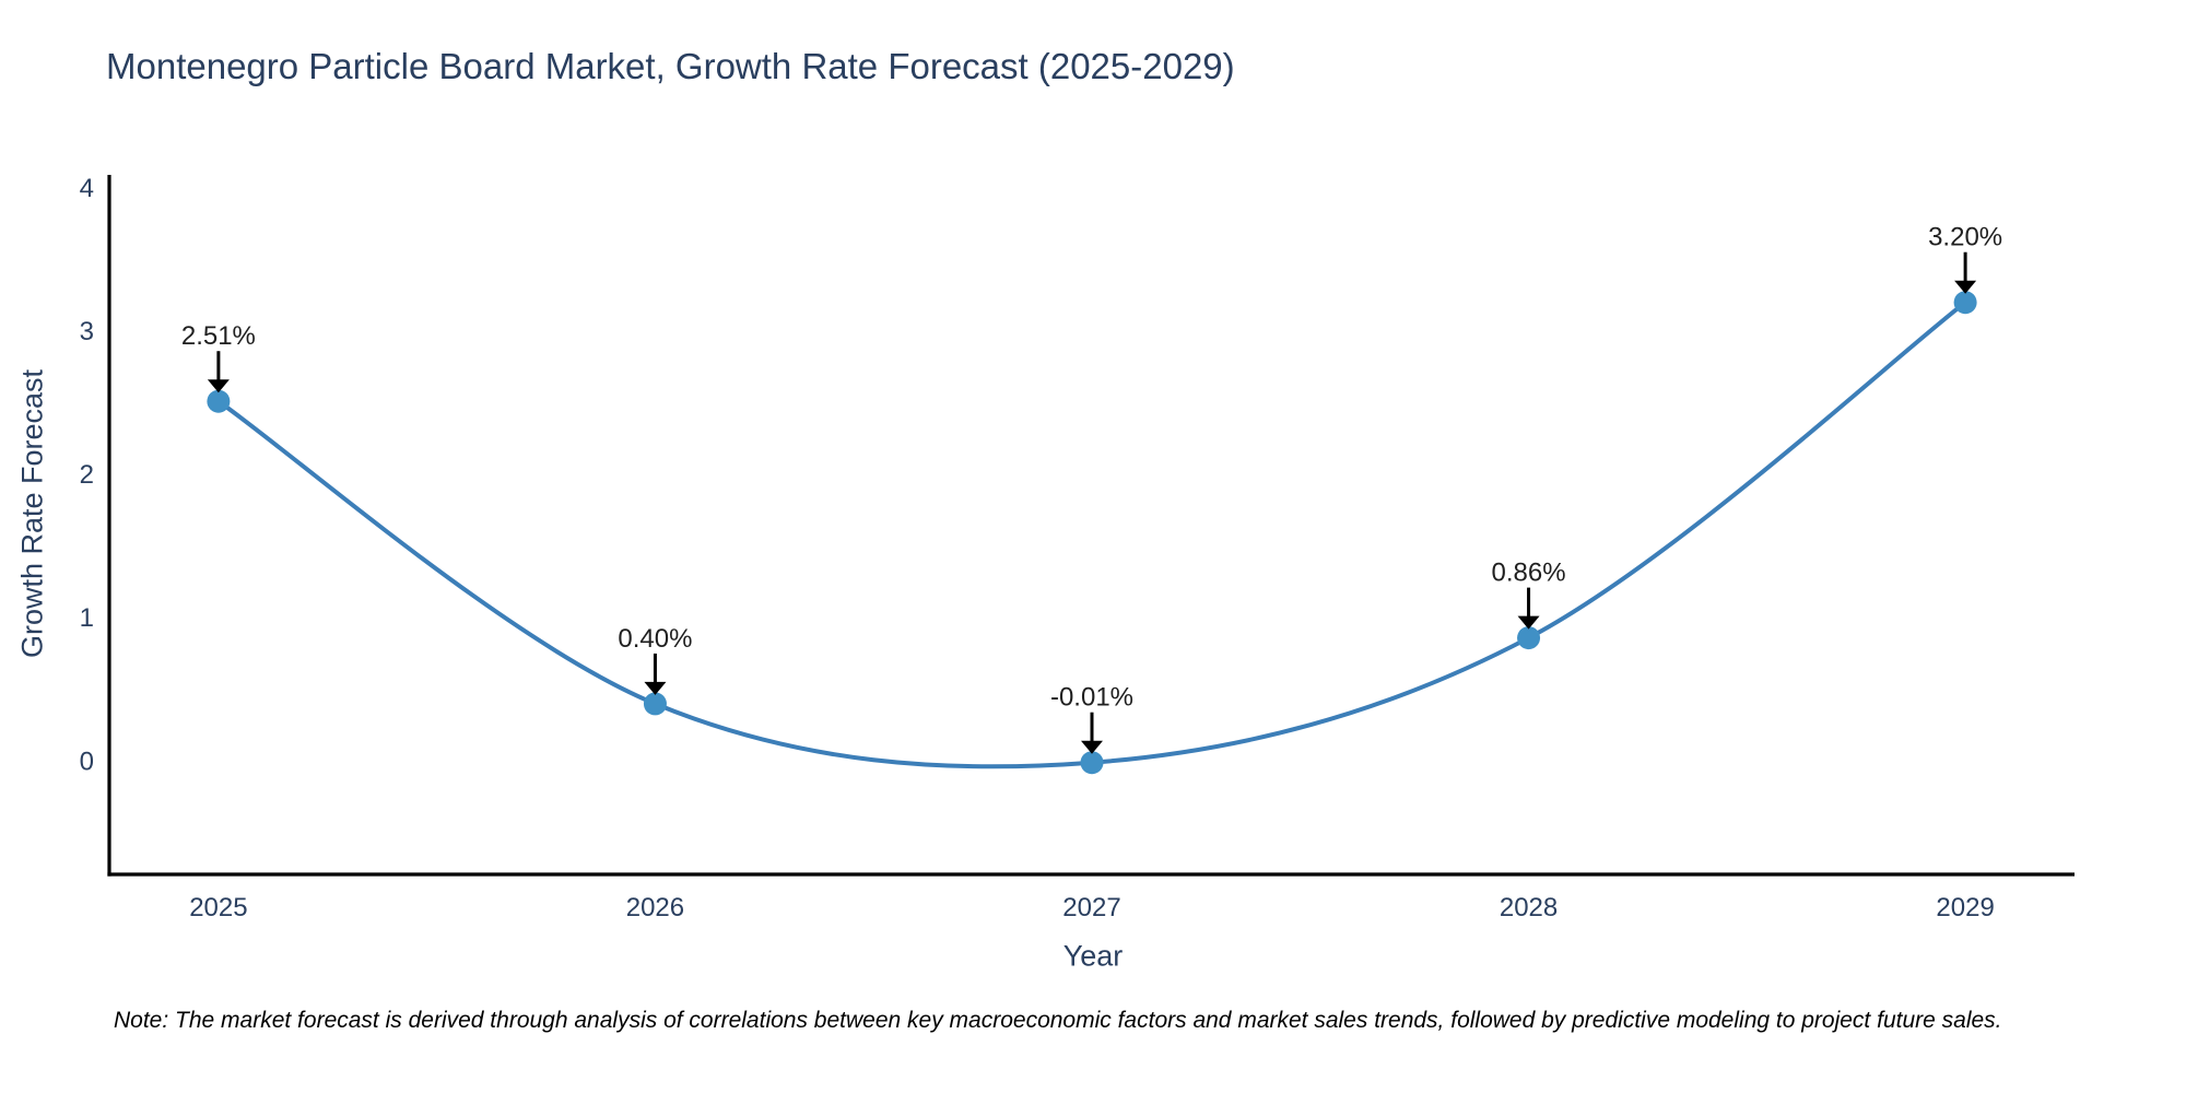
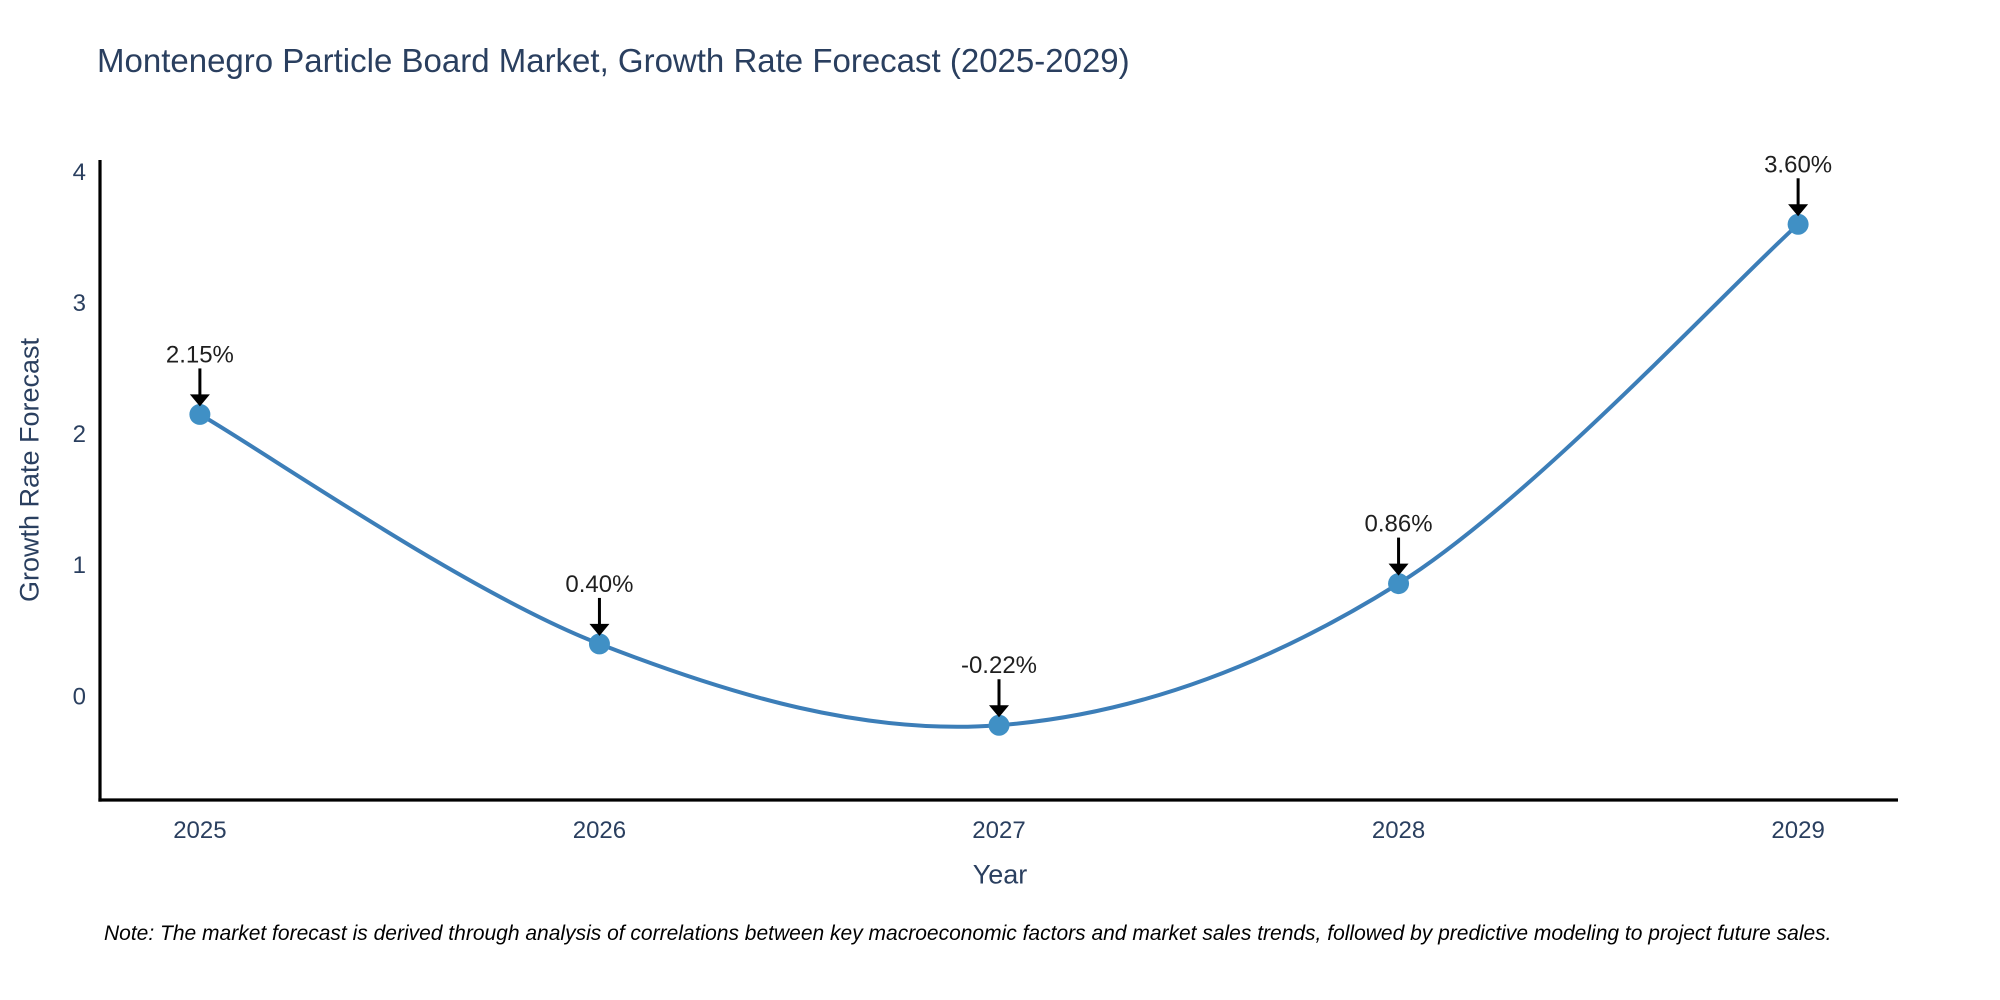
2025: 2.51% -> 2.15%
2027: -0.01% -> -0.22%
2029: 3.20% -> 3.60%
